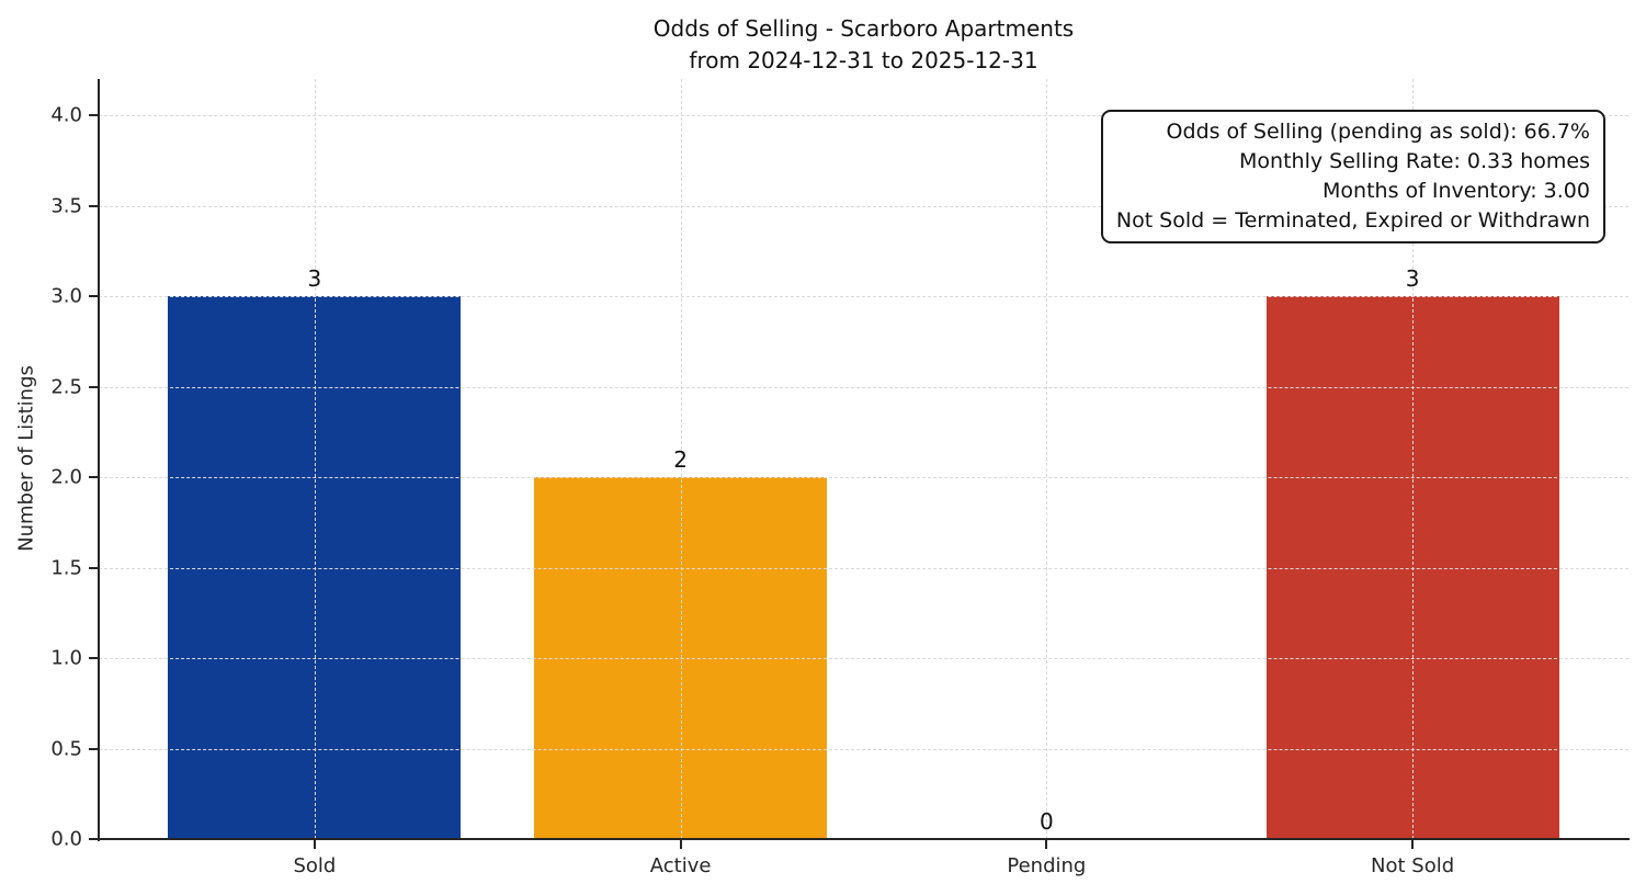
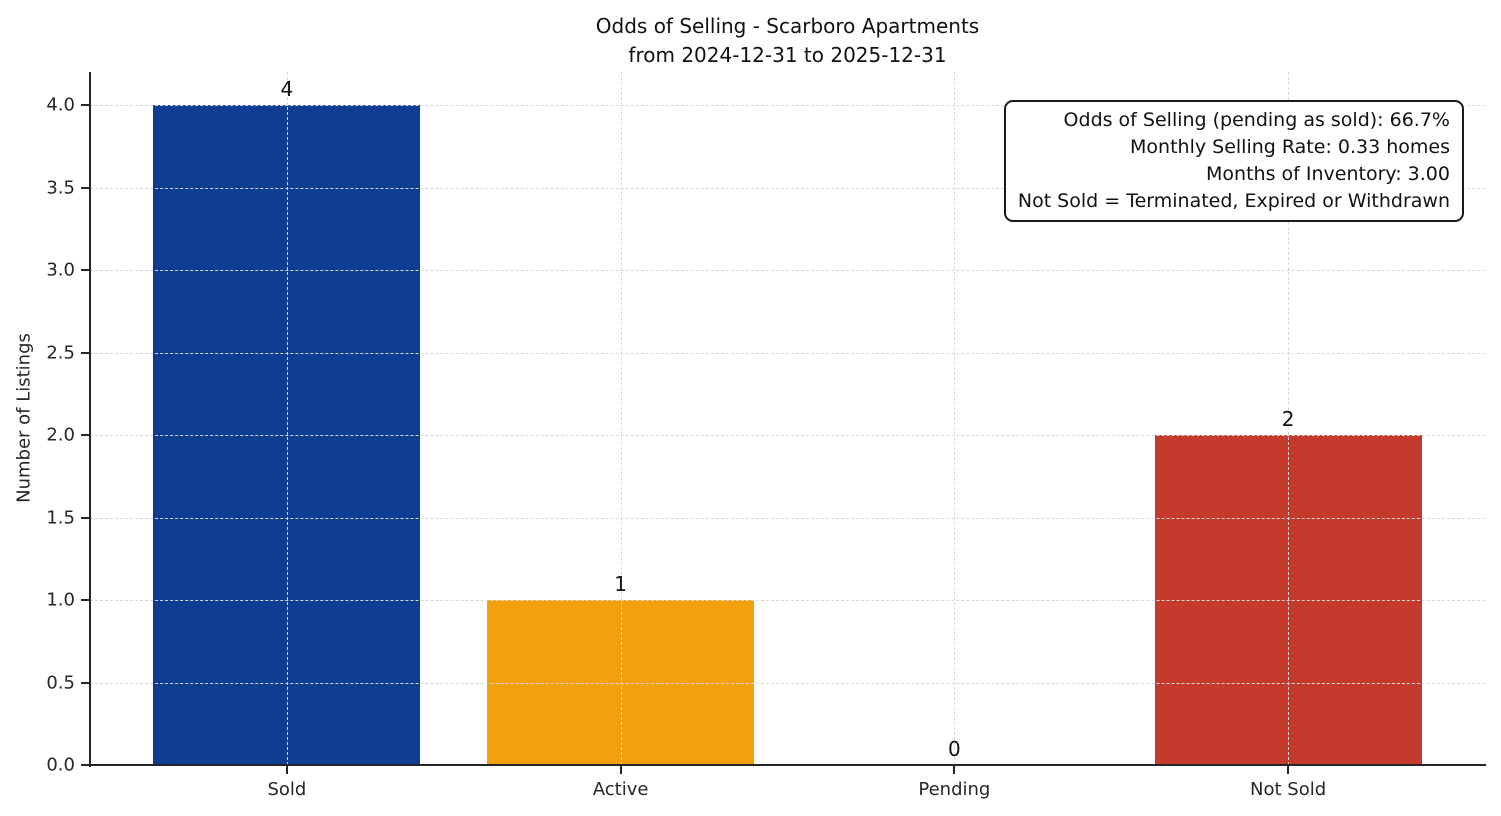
Sold: 3 -> 4
Active: 2 -> 1
Not Sold: 3 -> 2
